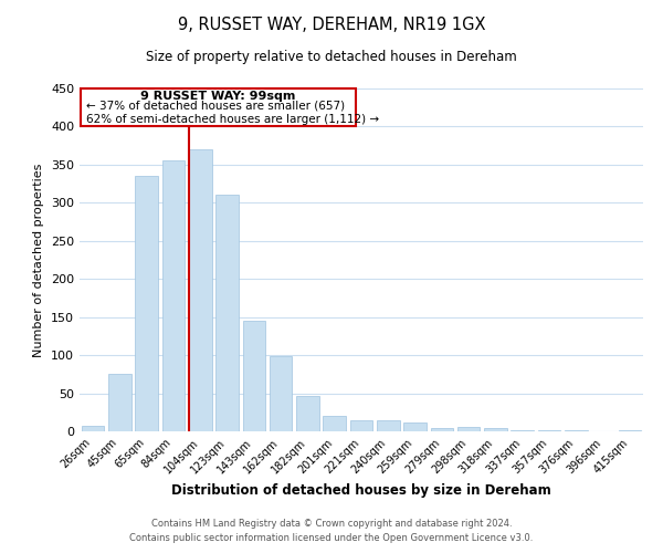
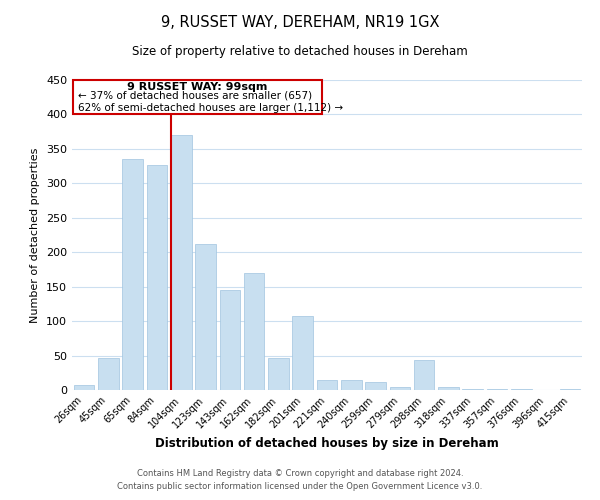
45sqm: 75 -> 46
84sqm: 355 -> 326
123sqm: 310 -> 212
162sqm: 99 -> 170
201sqm: 20 -> 108
298sqm: 6 -> 44
